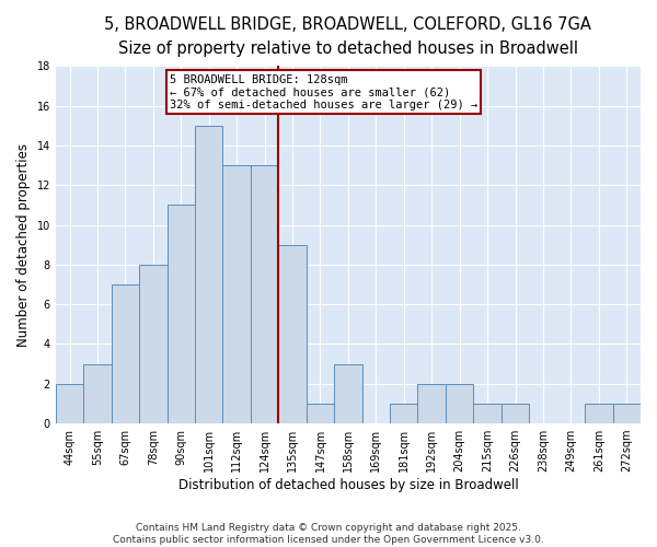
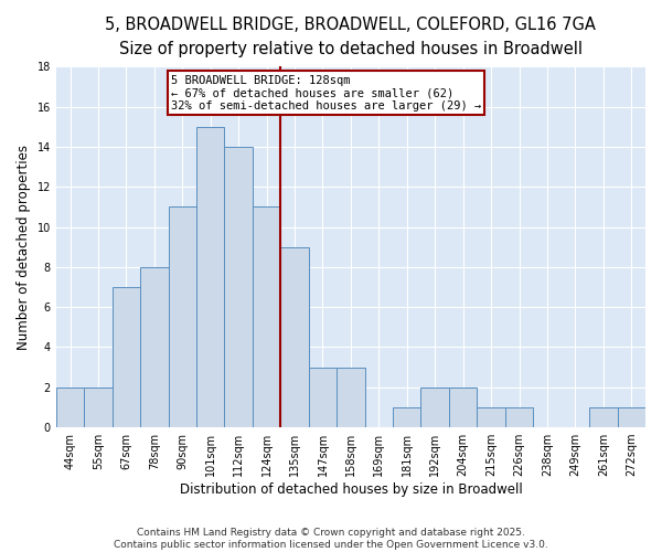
55sqm: 3 -> 2
112sqm: 13 -> 14
124sqm: 13 -> 11
147sqm: 1 -> 3
